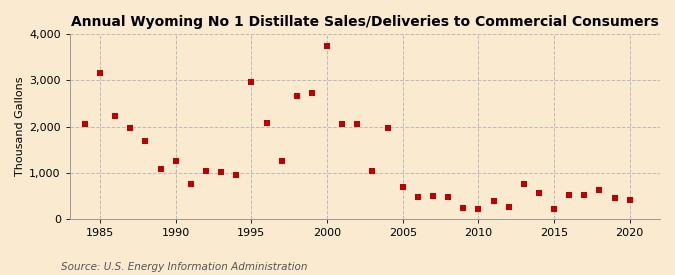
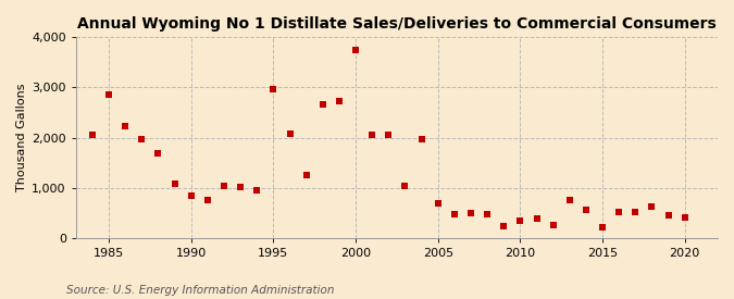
1985: 3,160 -> 2,850
1990: 1,250 -> 850
2010: 210 -> 350
